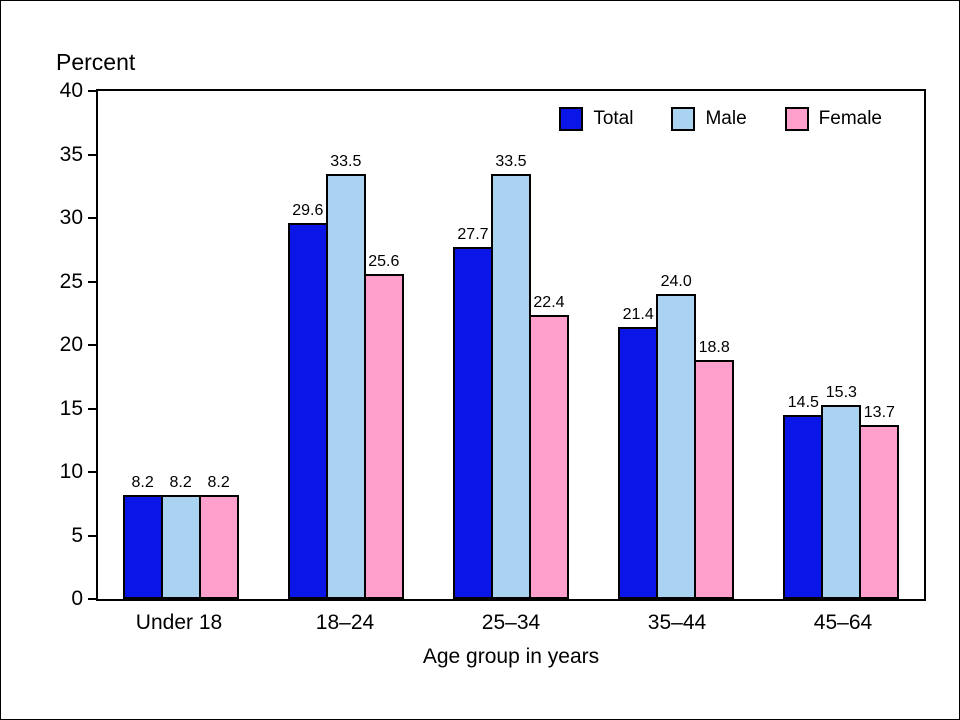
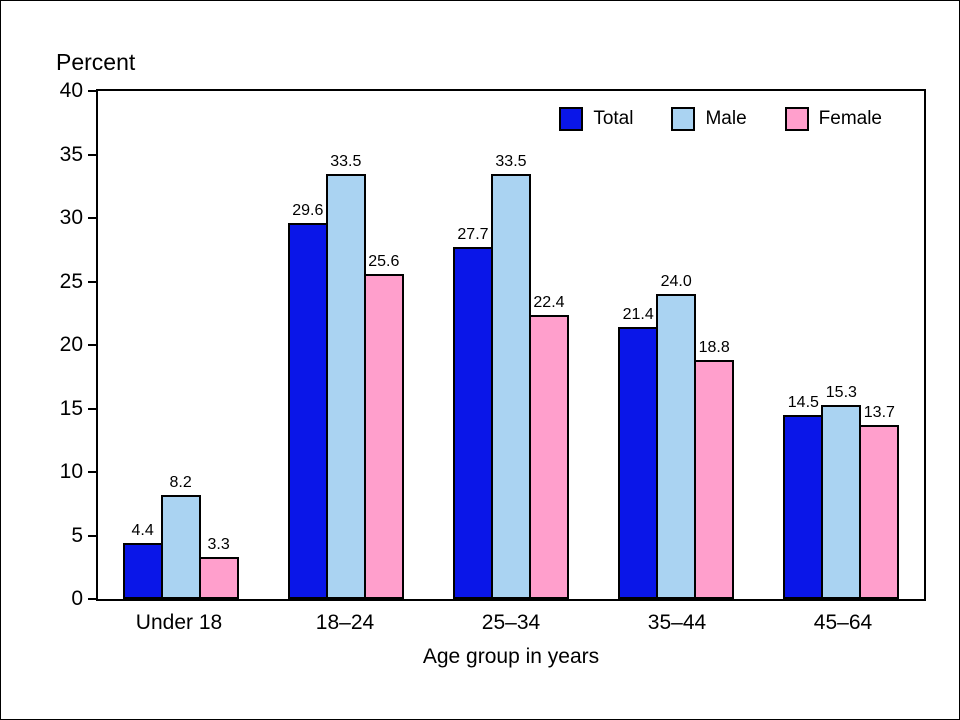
Total/Under 18: 8.2 -> 4.4
Female/Under 18: 8.2 -> 3.3
